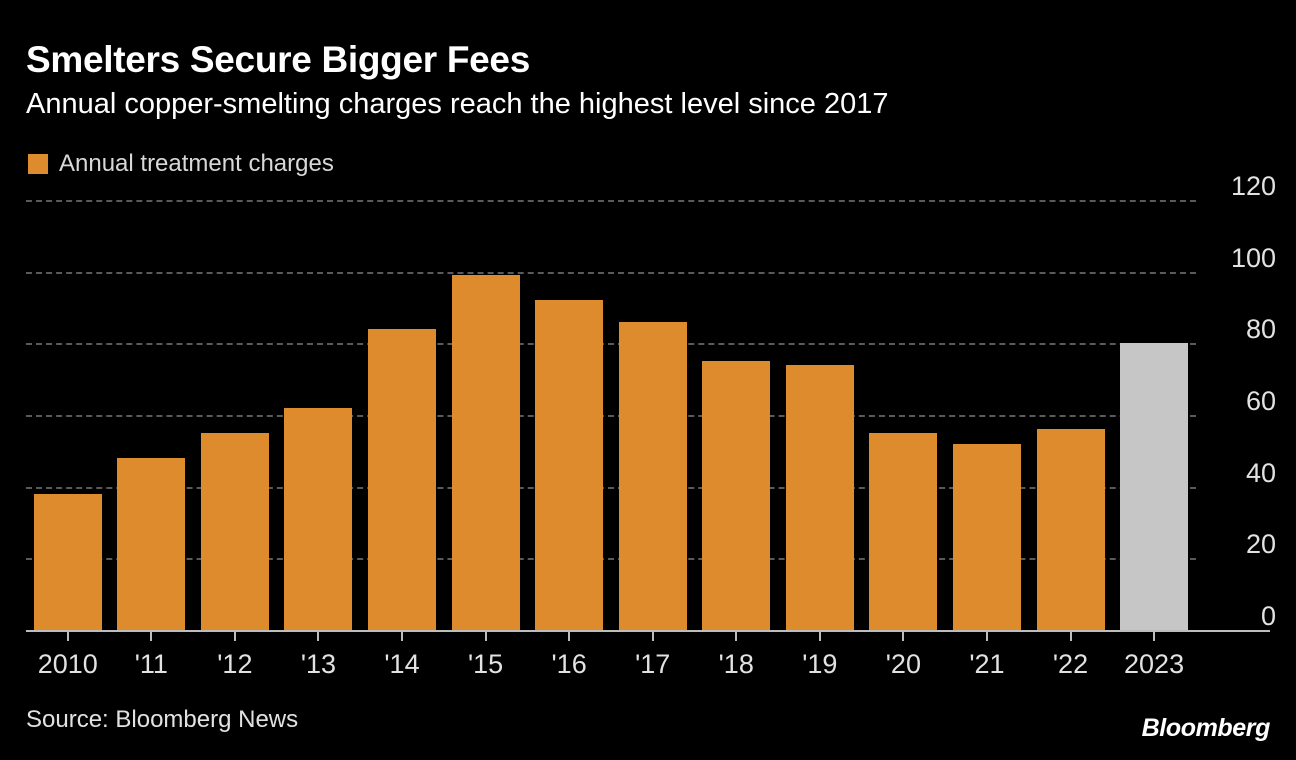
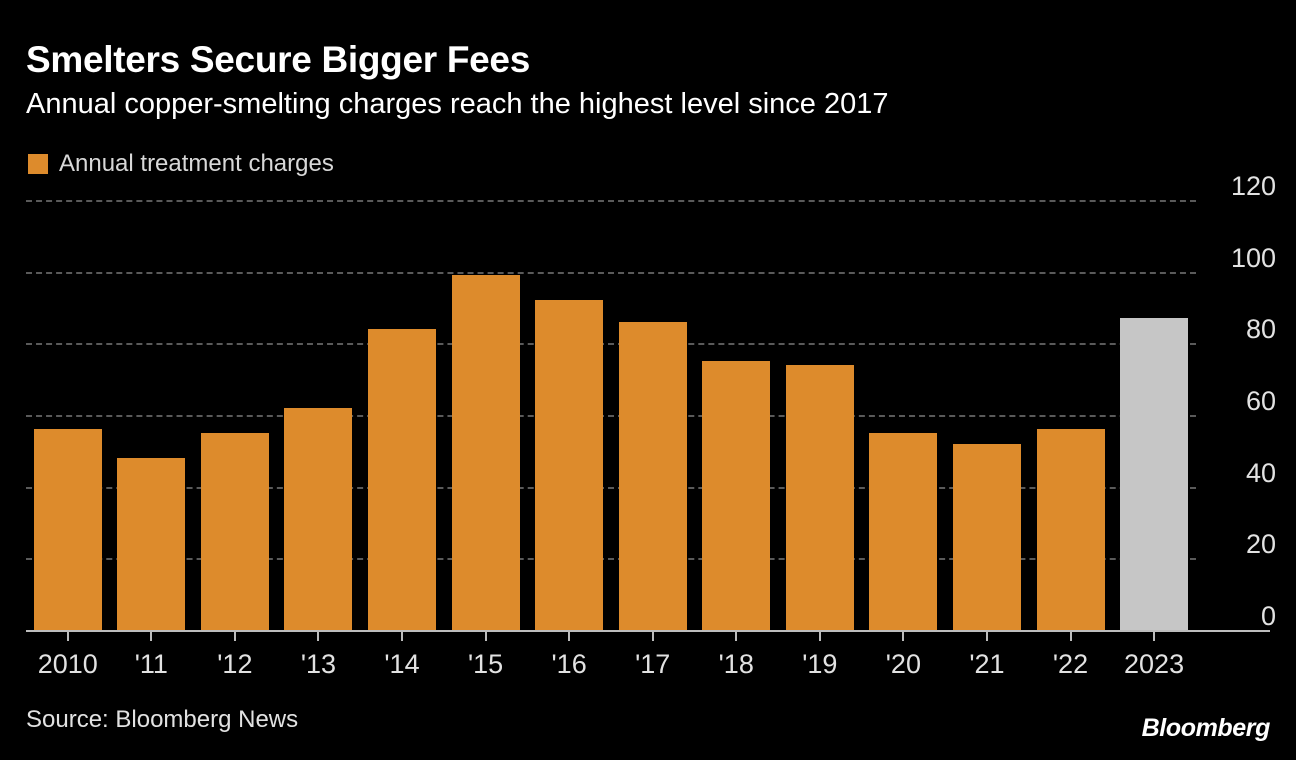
2010: 38 -> 56
2023: 80 -> 87
